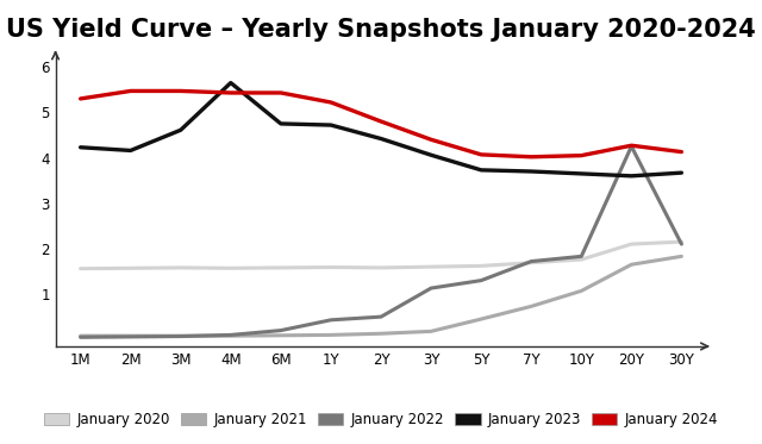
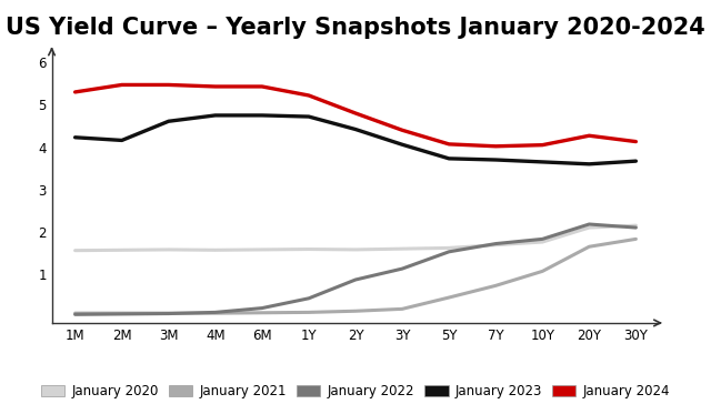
January 2023/4M: 5.65 -> 4.75
January 2022/2Y: 0.50 -> 0.87
January 2022/5Y: 1.30 -> 1.53
January 2022/20Y: 4.25 -> 2.18
